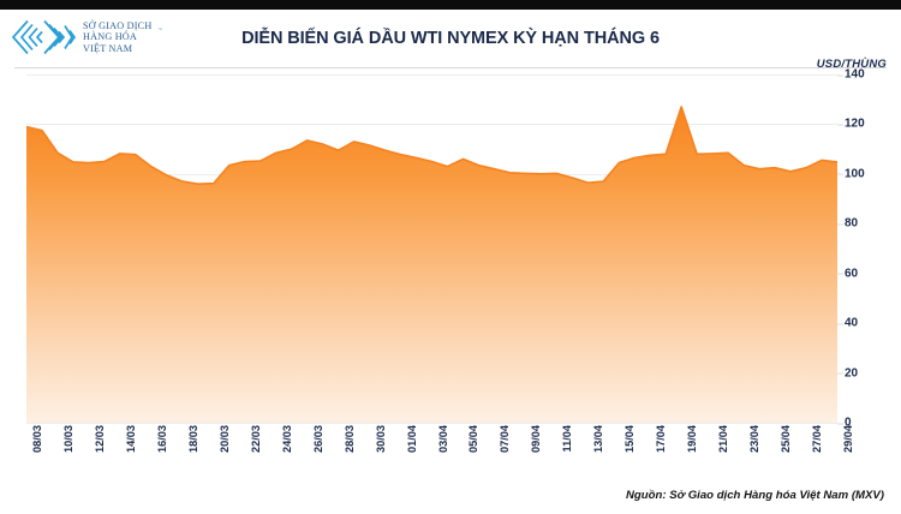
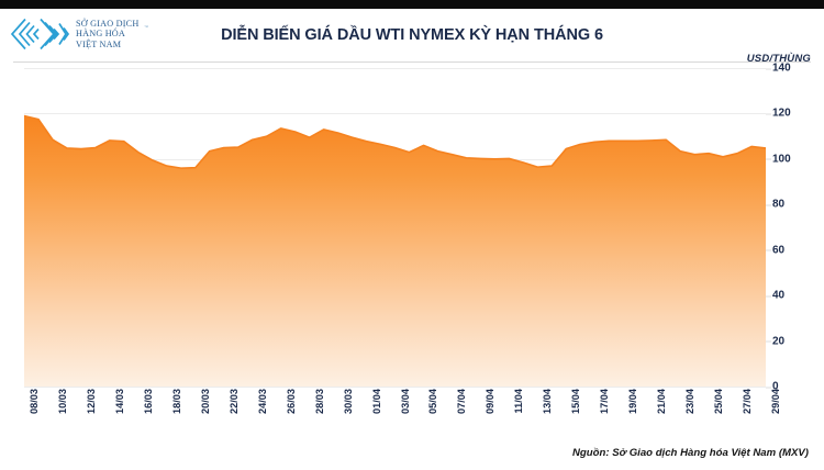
19/04: 127 -> 108
